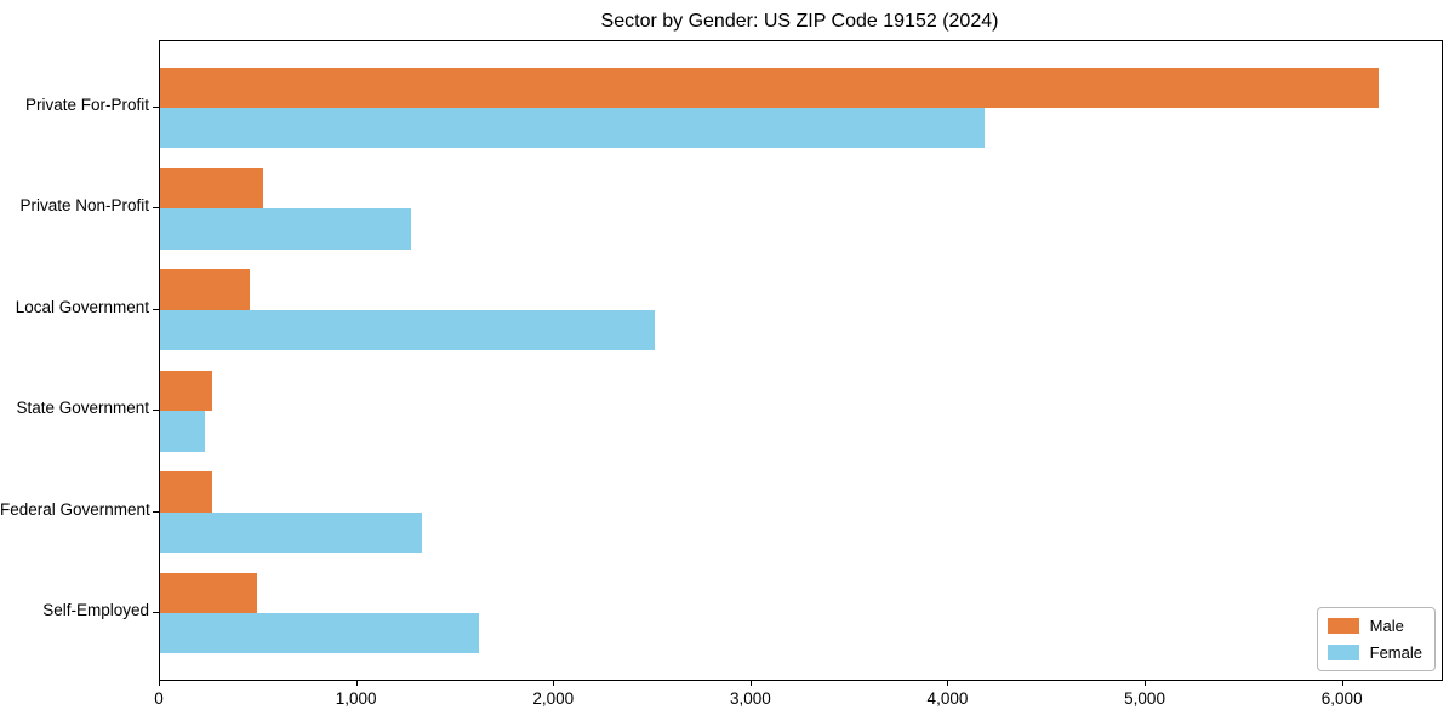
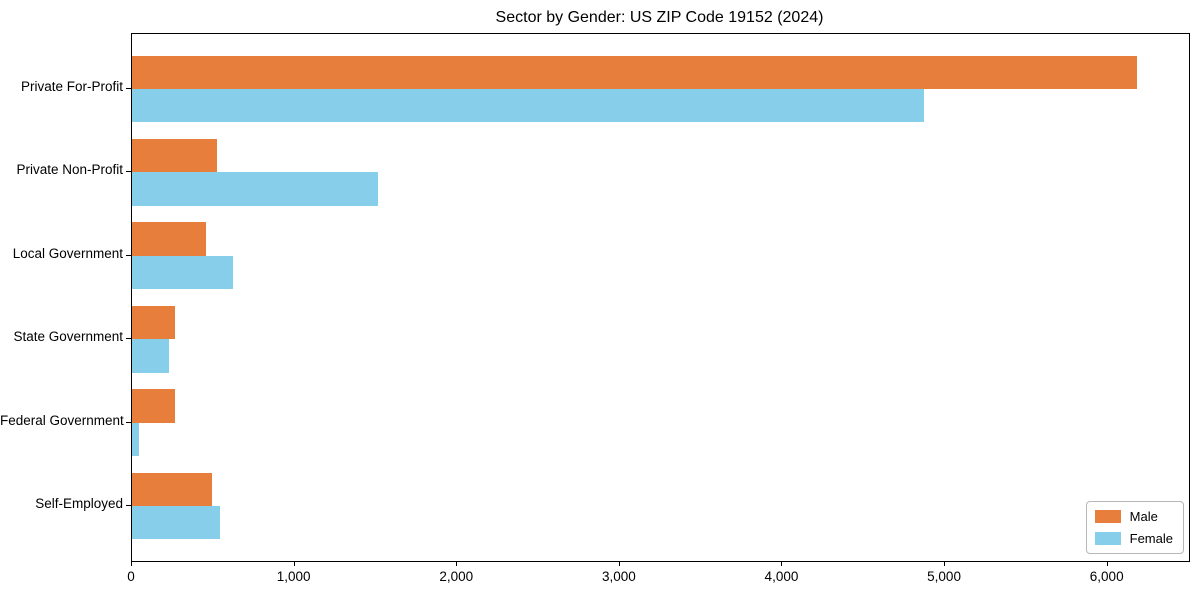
Female/Private For-Profit: 4180 -> 4870
Female/Private Non-Profit: 1270 -> 1510
Female/Local Government: 2510 -> 620
Female/Federal Government: 1330 -> 40
Female/Self-Employed: 1620 -> 540
